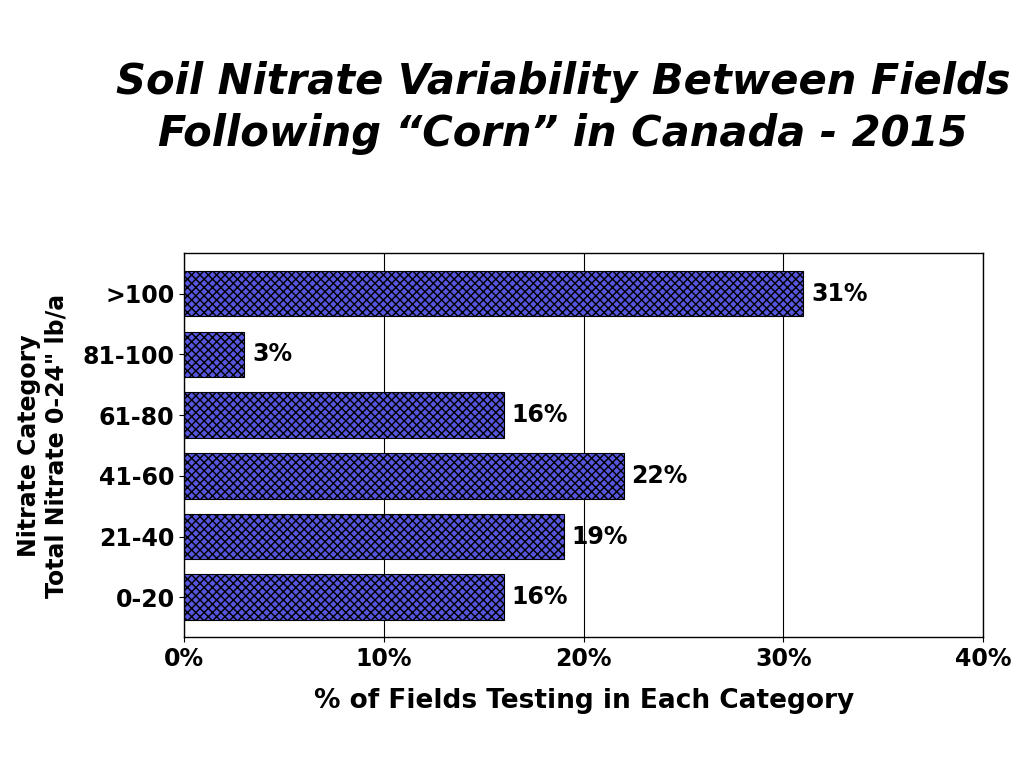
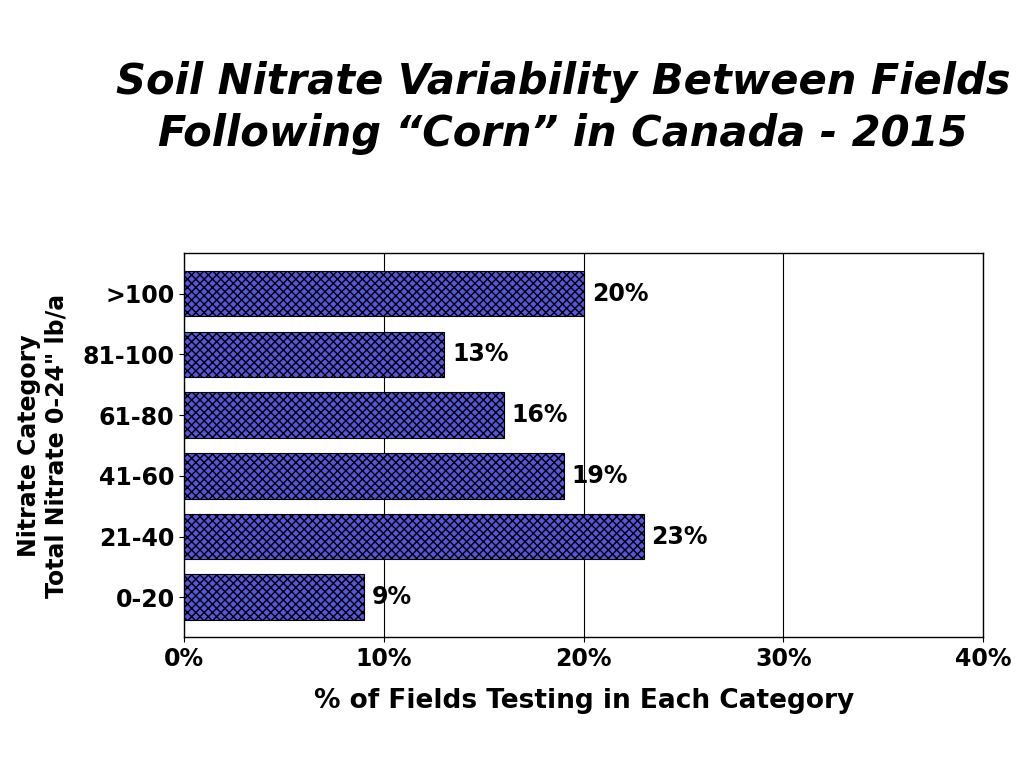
>100: 31% -> 20%
81-100: 3% -> 13%
41-60: 22% -> 19%
21-40: 19% -> 23%
0-20: 16% -> 9%
